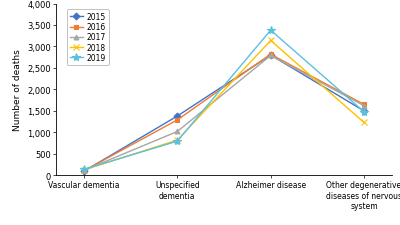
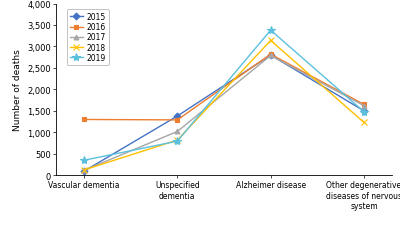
2016/Vascular dementia: 100 -> 1,300
2019/Vascular dementia: 140 -> 350
